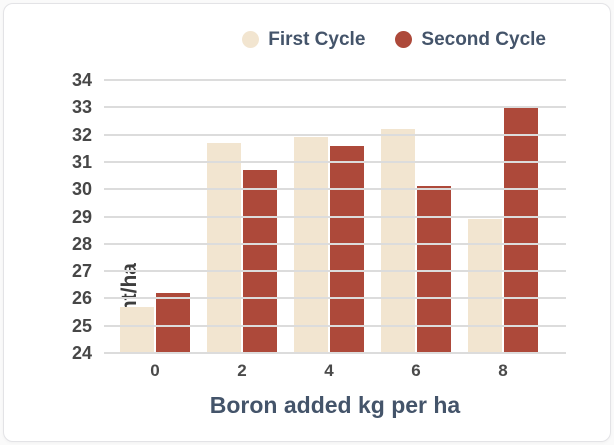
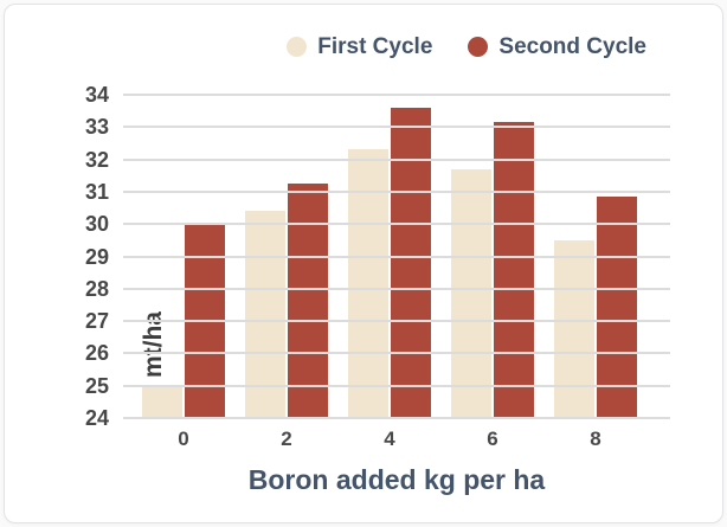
First Cycle/0: 25.7 -> 25.0
Second Cycle/0: 26.2 -> 30.0
First Cycle/2: 31.7 -> 30.4
Second Cycle/2: 30.7 -> 31.2
First Cycle/4: 31.9 -> 32.3
Second Cycle/4: 31.6 -> 33.6
First Cycle/6: 32.2 -> 31.7
Second Cycle/6: 30.1 -> 33.1
First Cycle/8: 28.9 -> 29.5
Second Cycle/8: 33.0 -> 30.9
